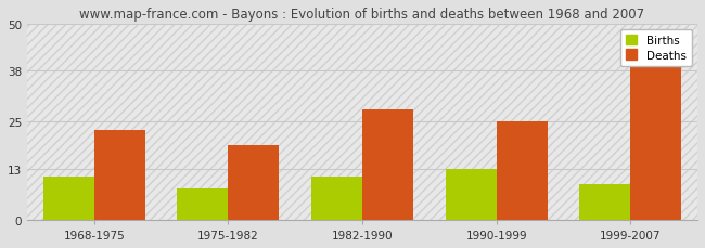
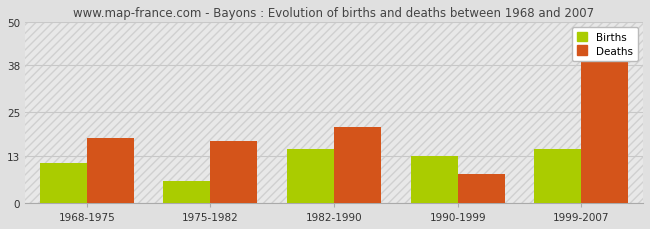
Deaths/1968-1975: 23 -> 18
Births/1975-1982: 8 -> 6
Deaths/1975-1982: 19 -> 17
Births/1982-1990: 11 -> 15
Deaths/1982-1990: 28 -> 21
Deaths/1990-1999: 25 -> 8
Births/1999-2007: 9 -> 15
